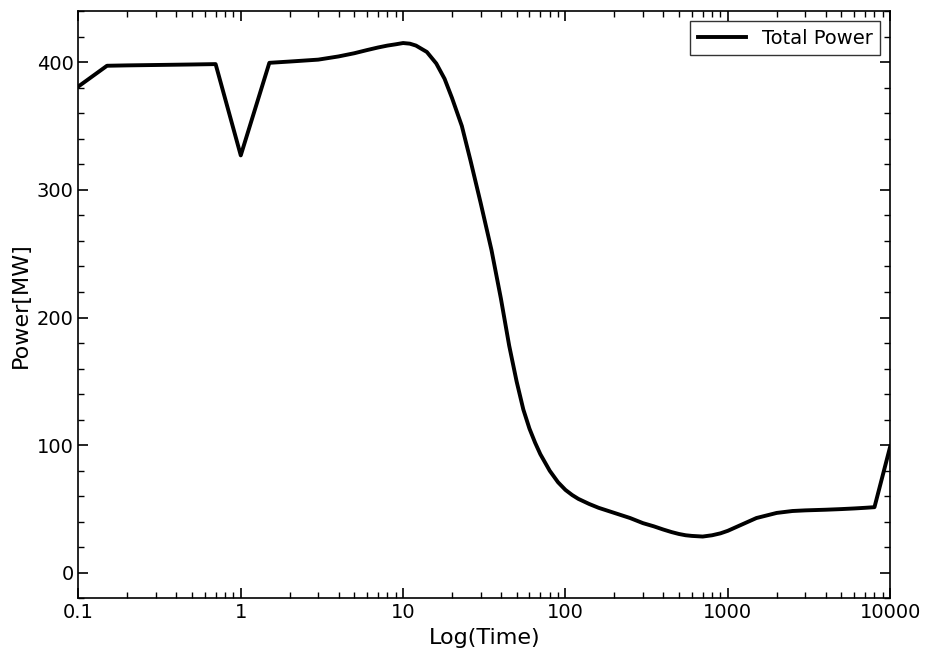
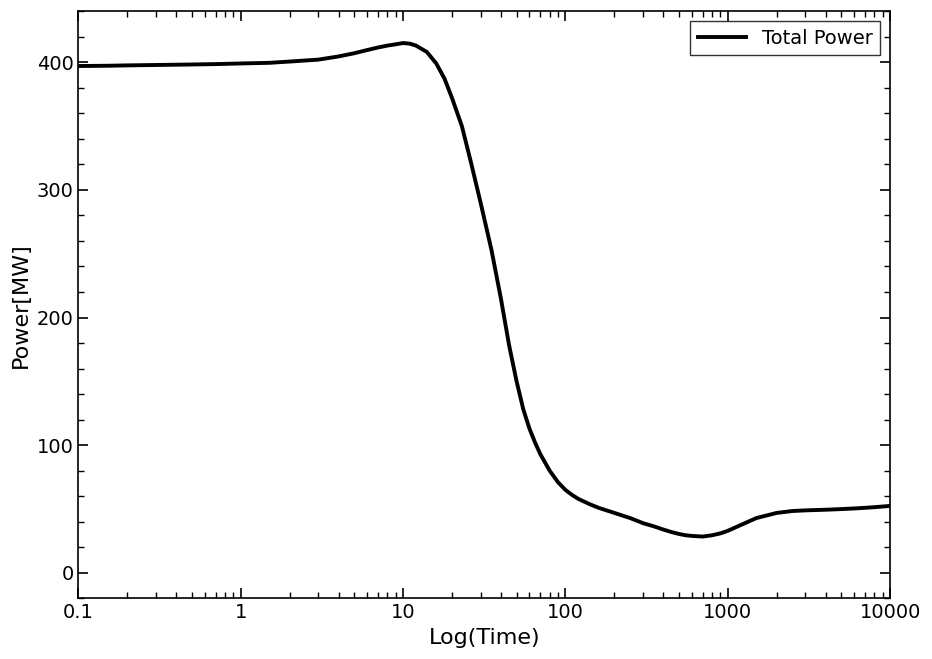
0.1: 381 -> 397
1: 327 -> 399
10000: 99 -> 52
